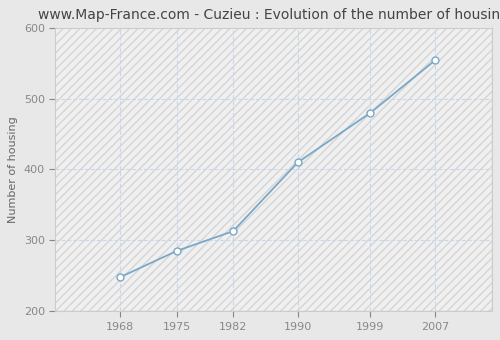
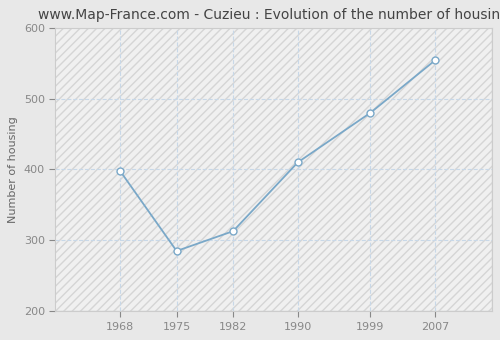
1968: 248 -> 398
